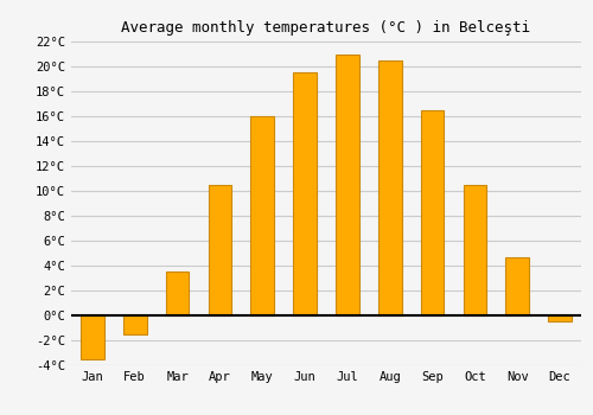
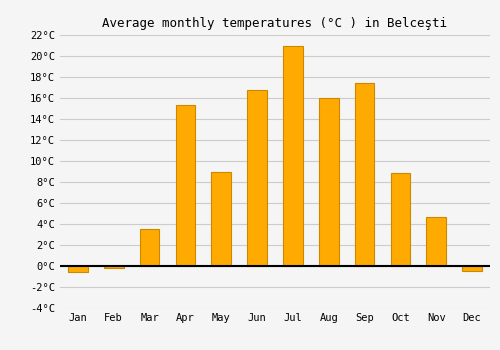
Jan: -3.5°C -> -0.6°C
Feb: -1.5°C -> -0.2°C
Apr: 10.5°C -> 15.3°C
May: 16.0°C -> 9.0°C
Jun: 19.5°C -> 16.8°C
Aug: 20.5°C -> 16.0°C
Sep: 16.5°C -> 17.4°C
Oct: 10.5°C -> 8.9°C
